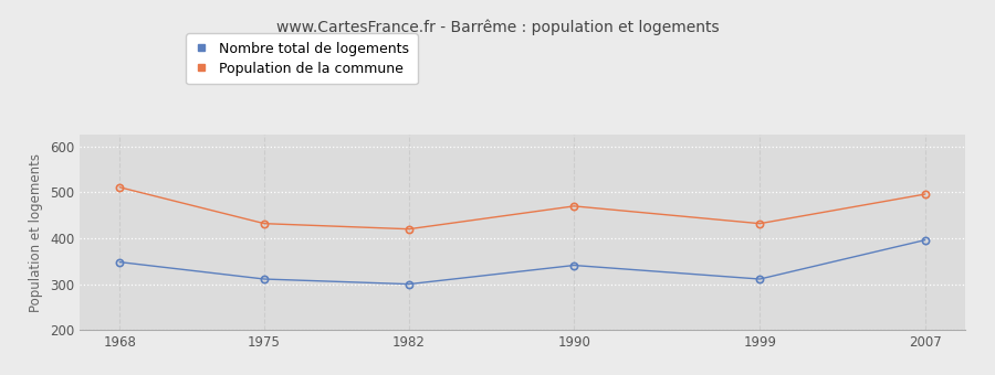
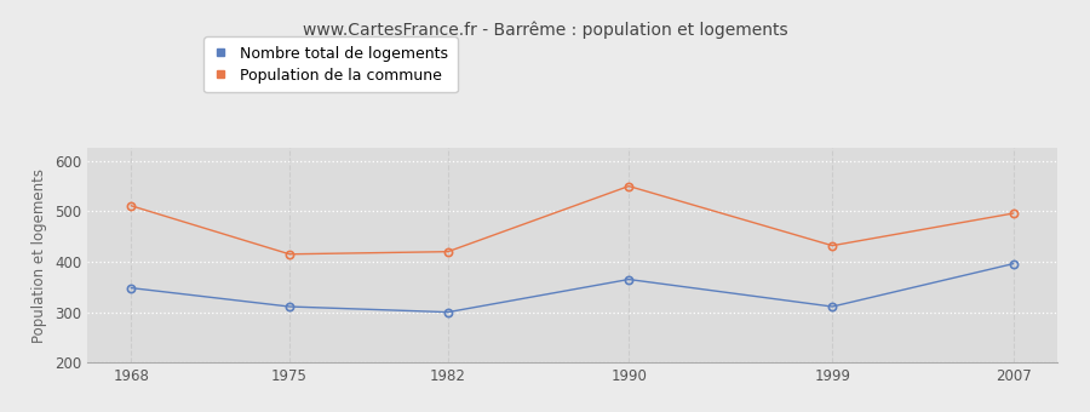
Population de la commune/1975: 432 -> 415
Nombre total de logements/1990: 341 -> 365
Population de la commune/1990: 470 -> 550
